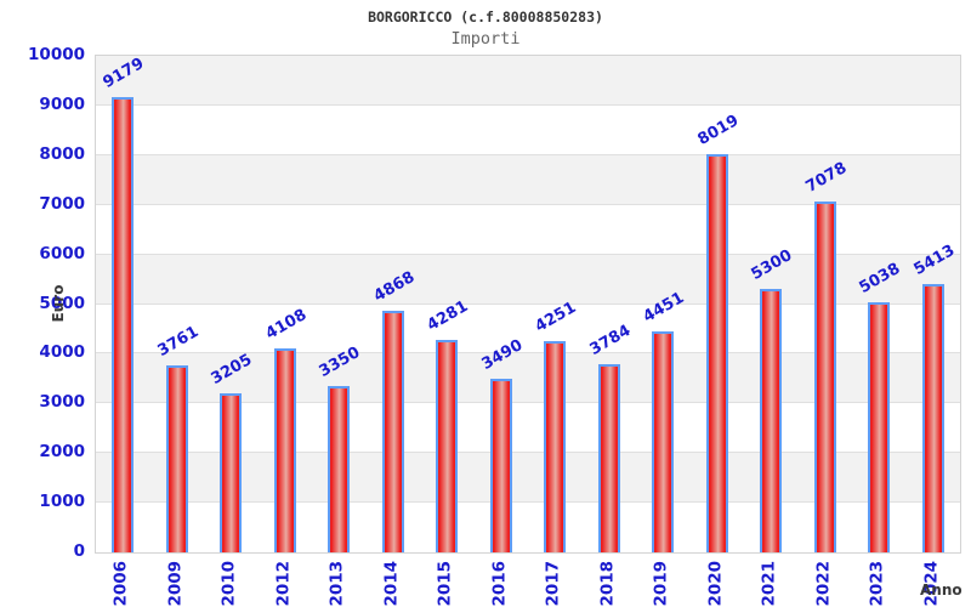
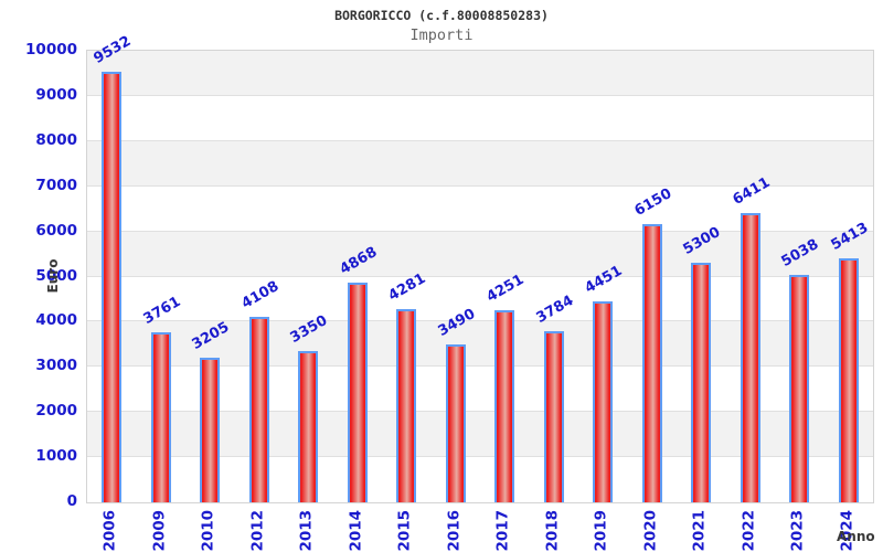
2006: 9179 -> 9532
2020: 8019 -> 6150
2022: 7078 -> 6411
